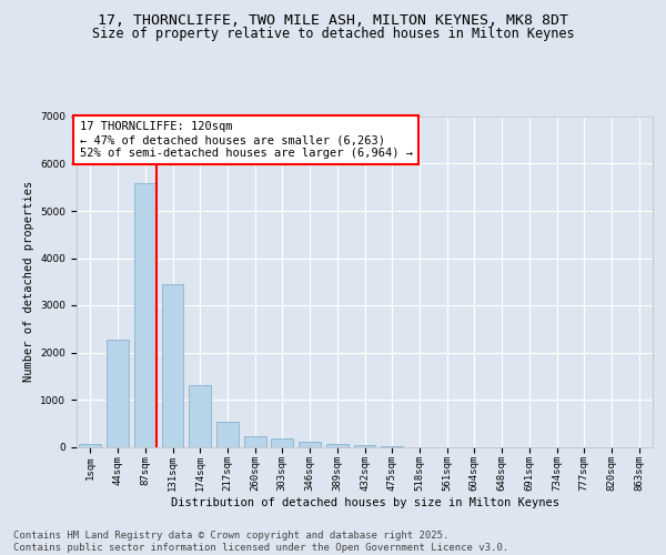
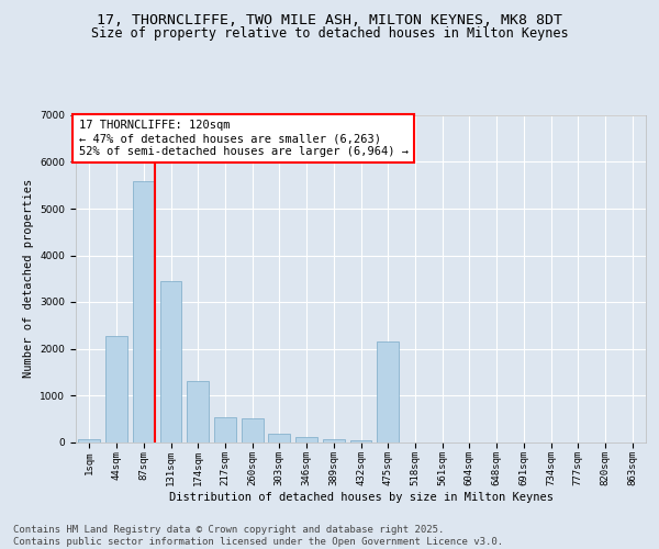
260sqm: 220 -> 500
475sqm: 0 -> 2150
